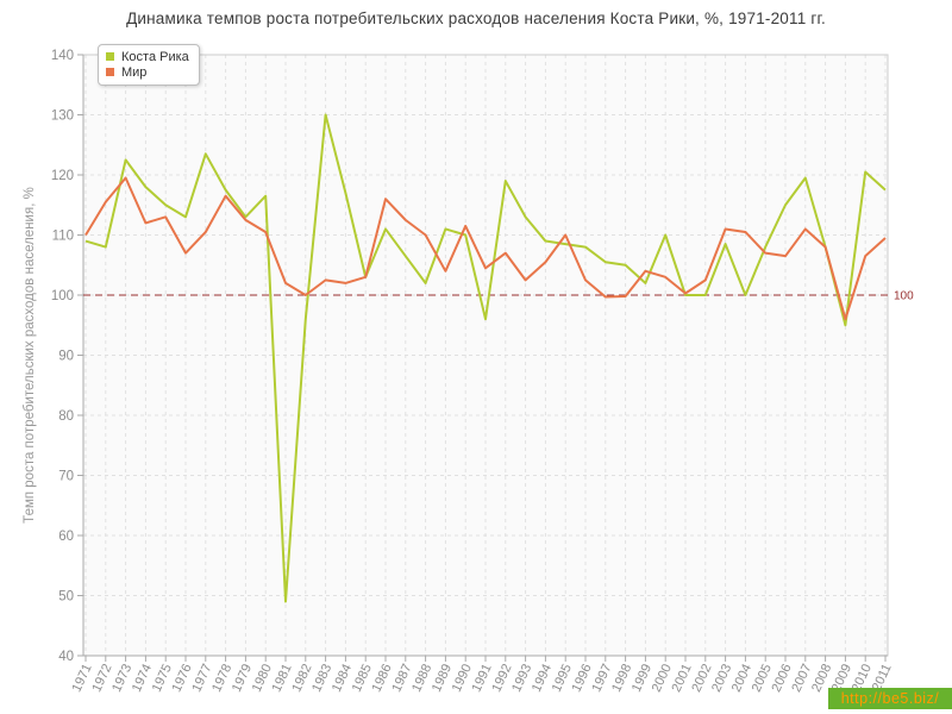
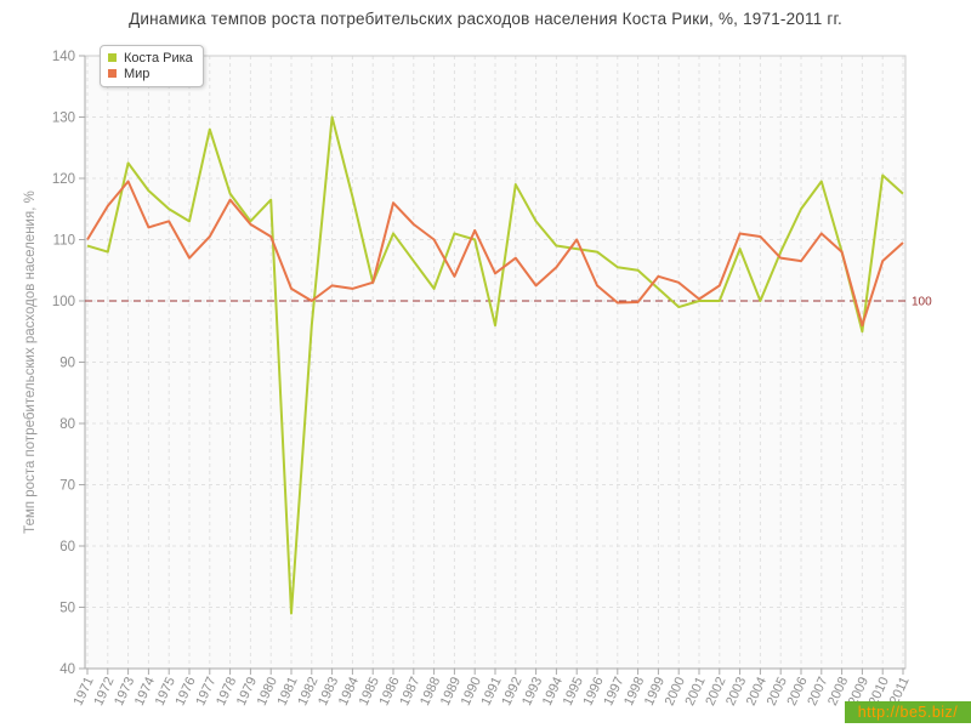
Коста Рика/1977: 124 -> 128
Коста Рика/2000: 110 -> 99
